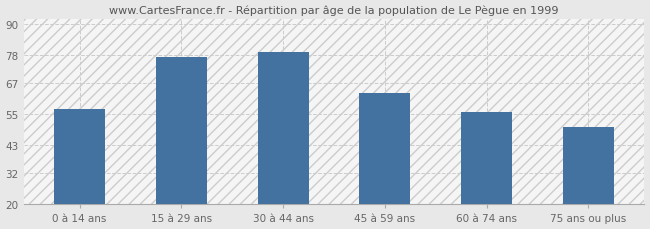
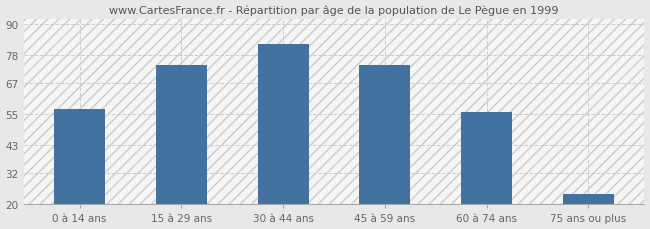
15 à 29 ans: 77 -> 74
30 à 44 ans: 79 -> 82
45 à 59 ans: 63 -> 74
75 ans ou plus: 50 -> 24
